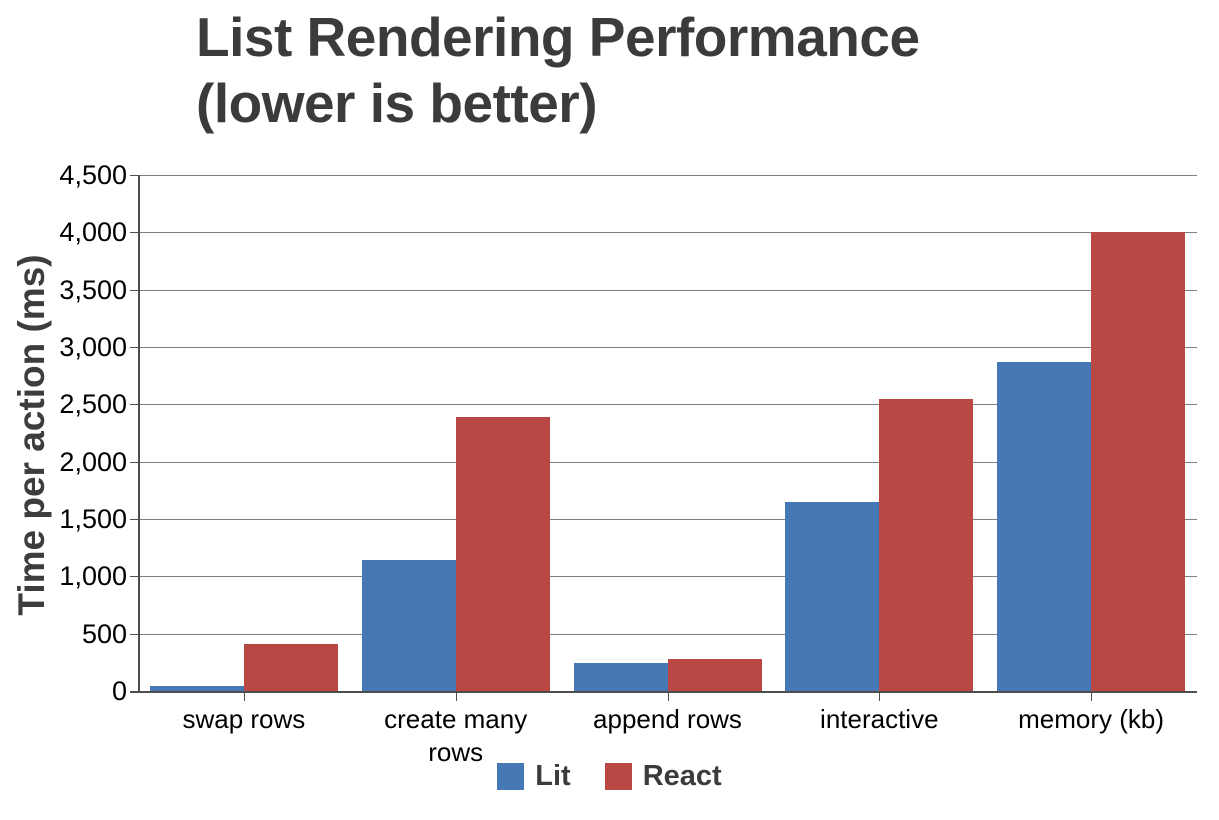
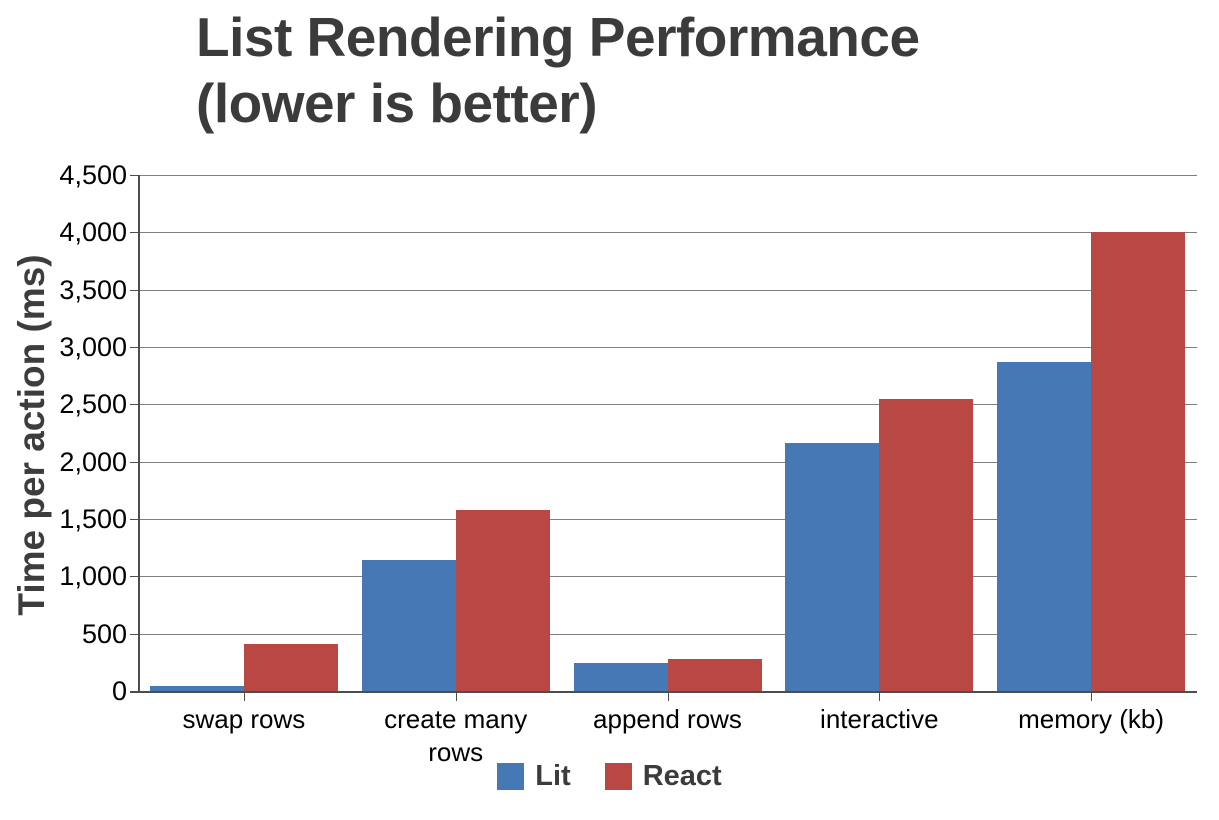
React/create many rows: 2390 -> 1580
Lit/interactive: 1650 -> 2160
